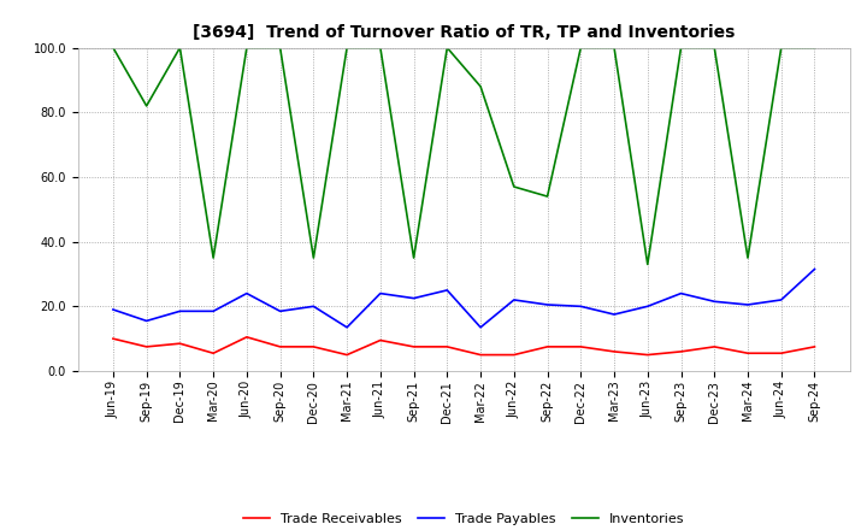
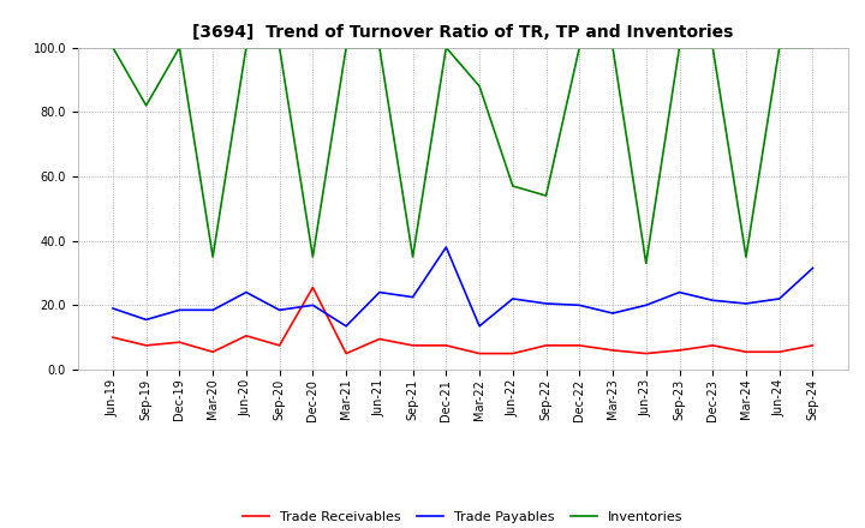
Trade Receivables/Dec-20: 7.5 -> 25.5
Trade Payables/Dec-21: 25.0 -> 38.0
